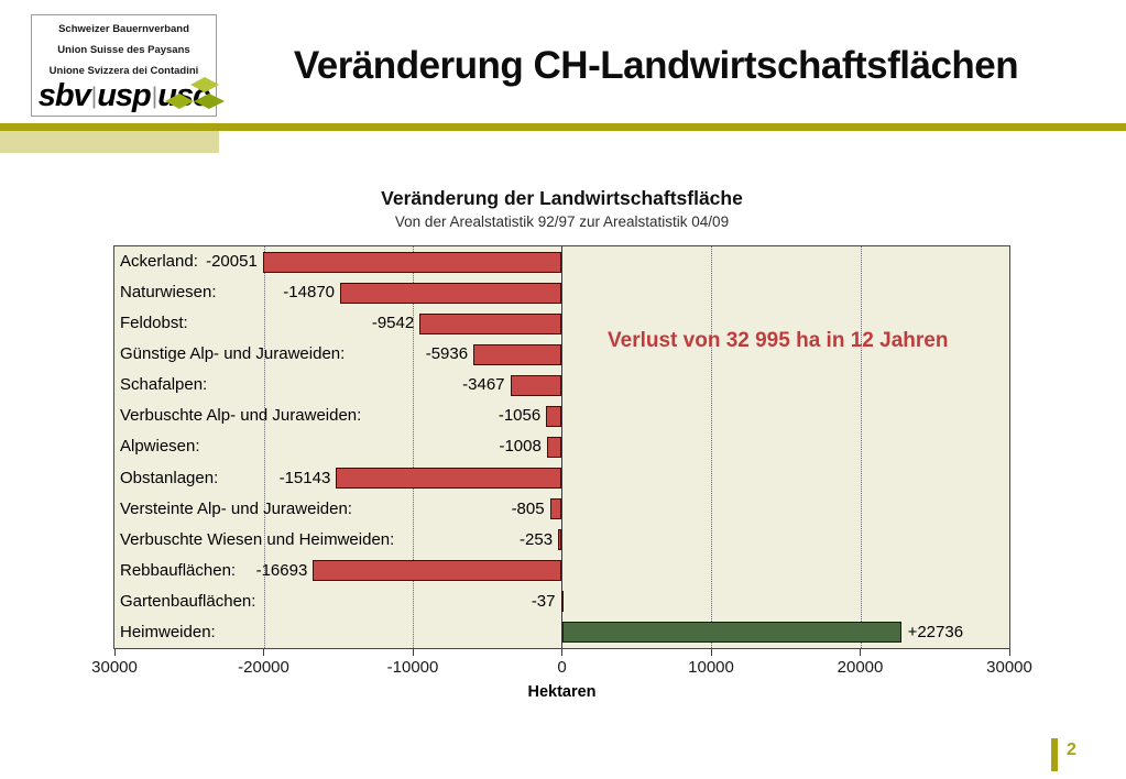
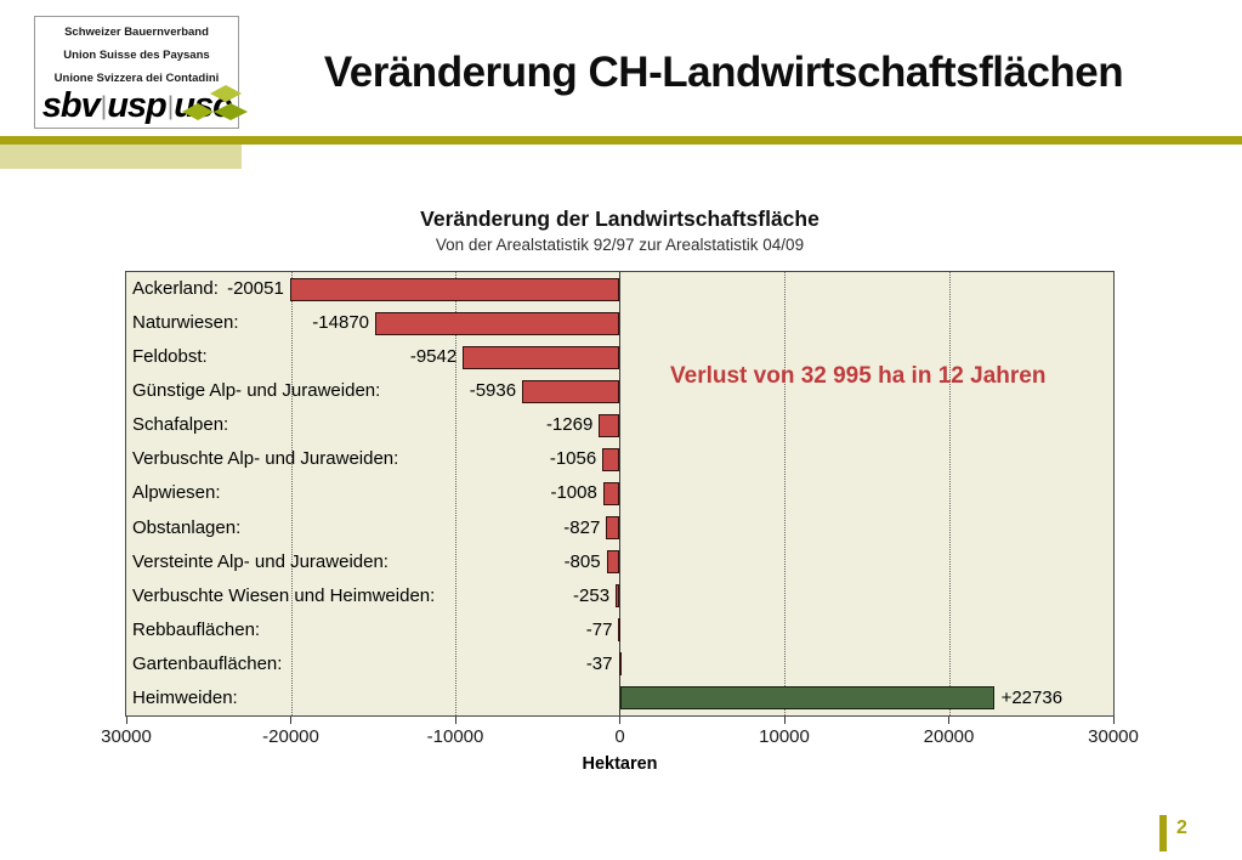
Schafalpen:: -3467 -> -1269
Obstanlagen:: -15143 -> -827
Rebbauflächen:: -16693 -> -77
